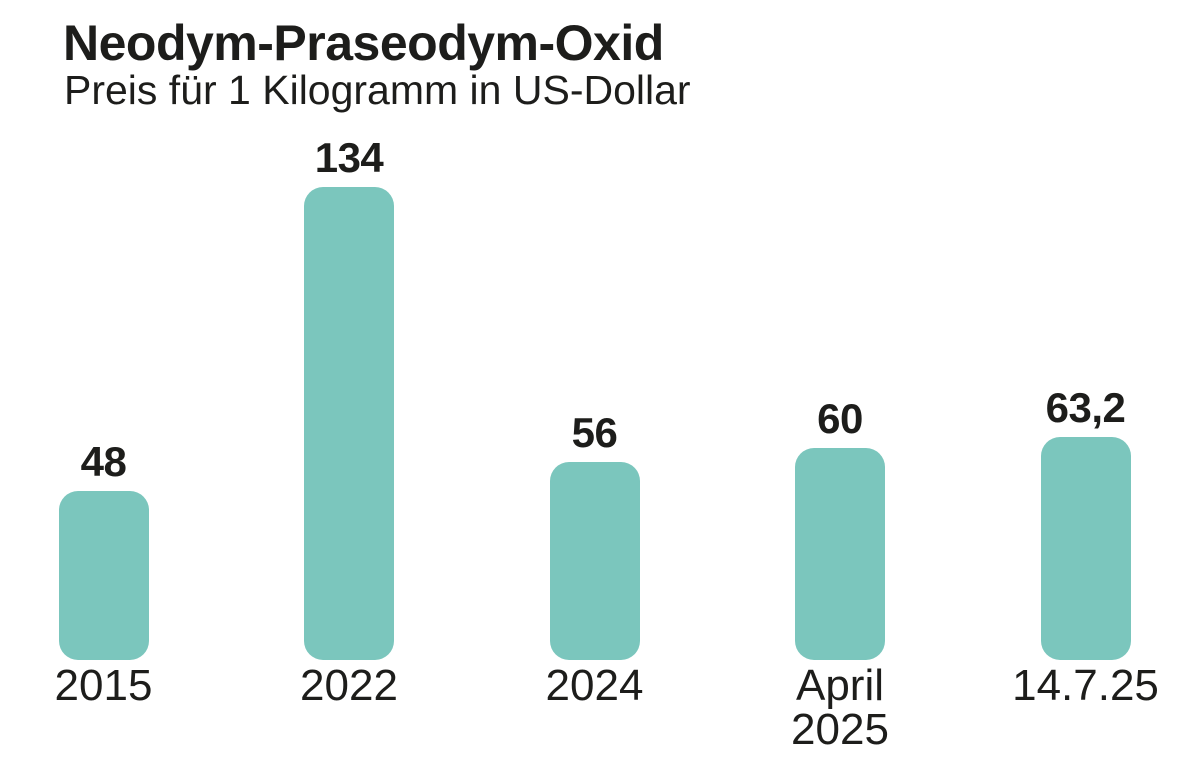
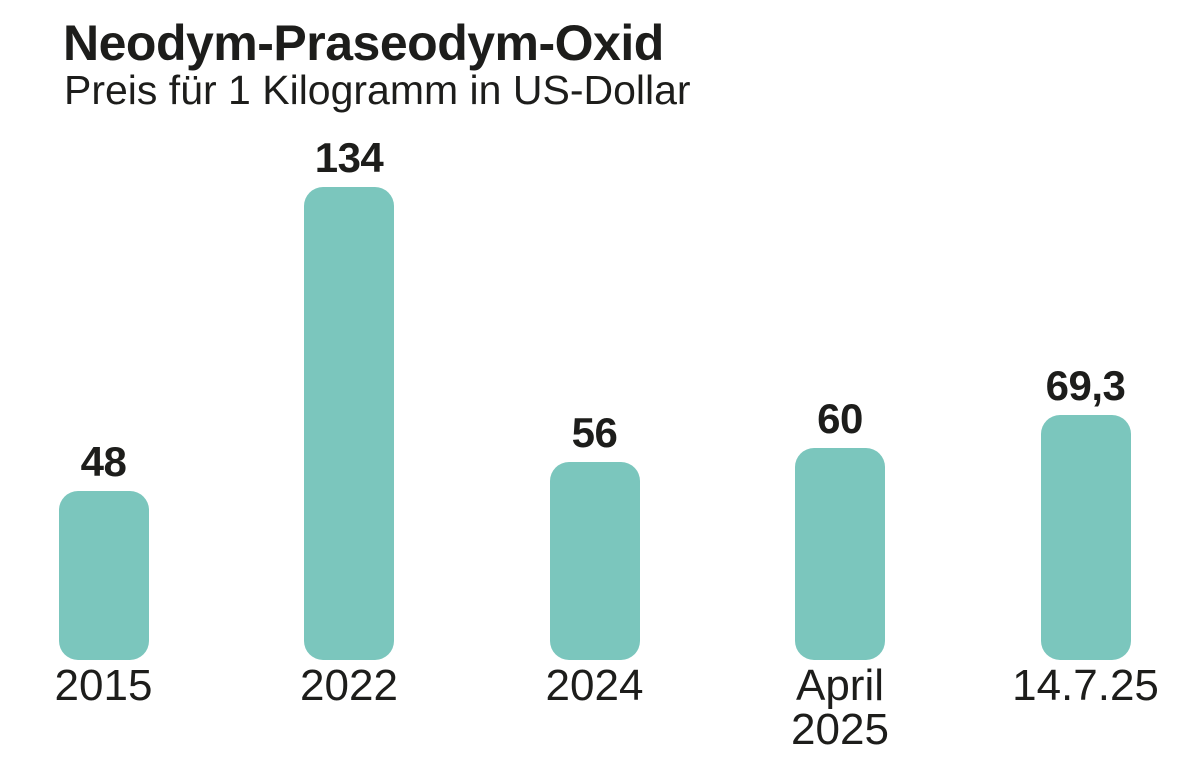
14.7.25: 63,2 -> 69,3
